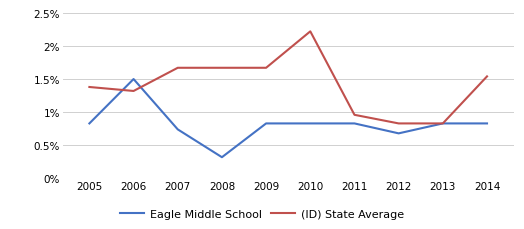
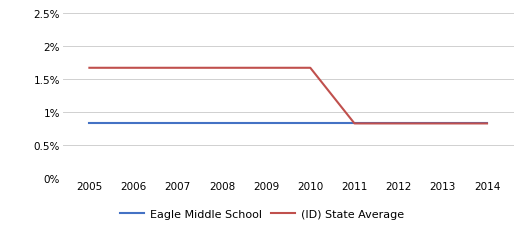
(ID) State Average/2005: 1.38% -> 1.67%
Eagle Middle School/2006: 1.50% -> 0.83%
(ID) State Average/2006: 1.32% -> 1.67%
Eagle Middle School/2007: 0.74% -> 0.83%
Eagle Middle School/2008: 0.32% -> 0.83%
(ID) State Average/2010: 2.22% -> 1.67%
(ID) State Average/2011: 0.96% -> 0.83%
Eagle Middle School/2012: 0.68% -> 0.83%
(ID) State Average/2014: 1.54% -> 0.83%
